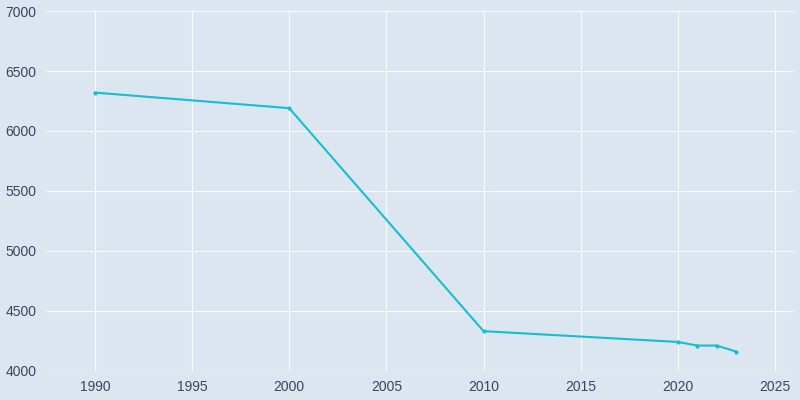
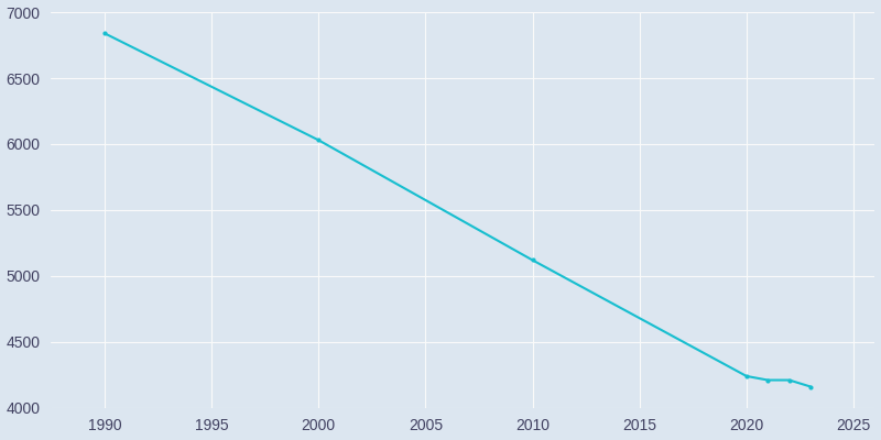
1990: 6320 -> 6840
2000: 6190 -> 6030
2010: 4330 -> 5120
